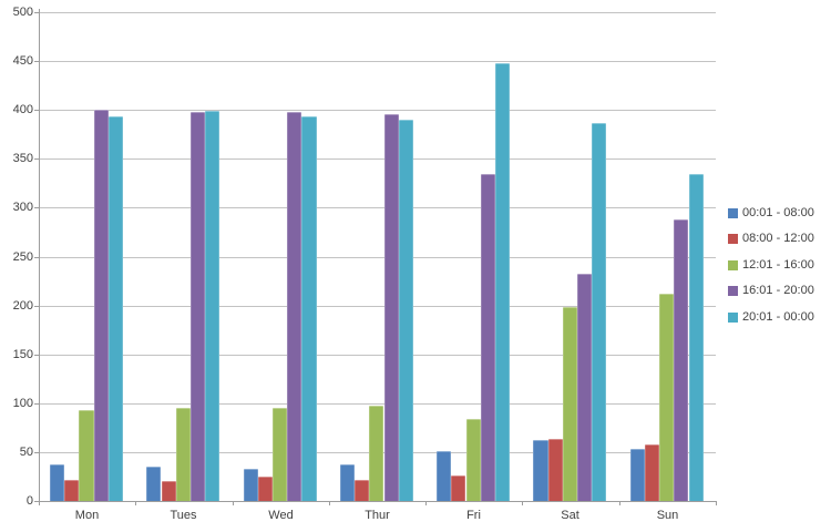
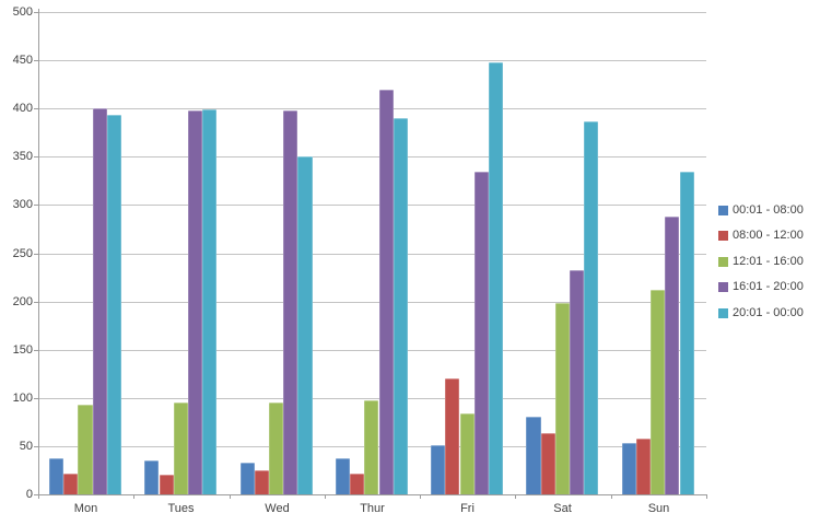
20:01 - 00:00/Wed: 390 -> 350
16:01 - 20:00/Thur: 400 -> 420
08:00 - 12:00/Fri: 30 -> 120
00:01 - 08:00/Sat: 60 -> 80
